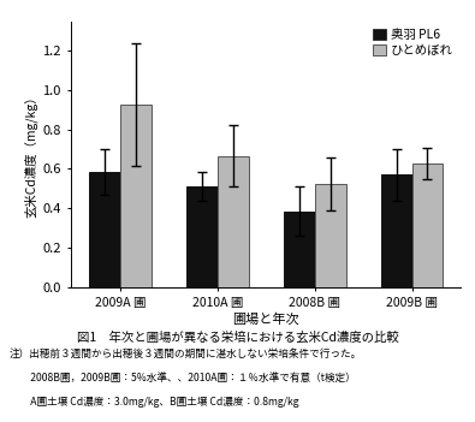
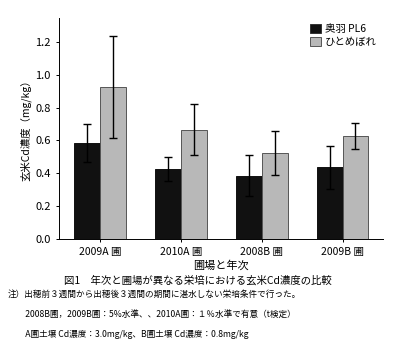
奥羽 PL6/2010A 圃: 0.51 -> 0.42
奥羽 PL6/2009B 圃: 0.57 -> 0.43
